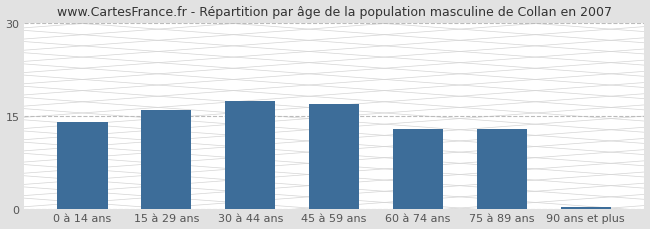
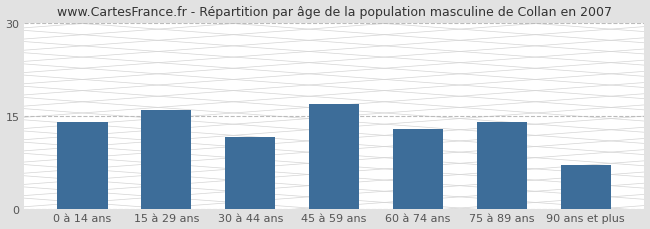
30 à 44 ans: 17.5 -> 11.6
75 à 89 ans: 13.0 -> 14.0
90 ans et plus: 0.3 -> 7.2
